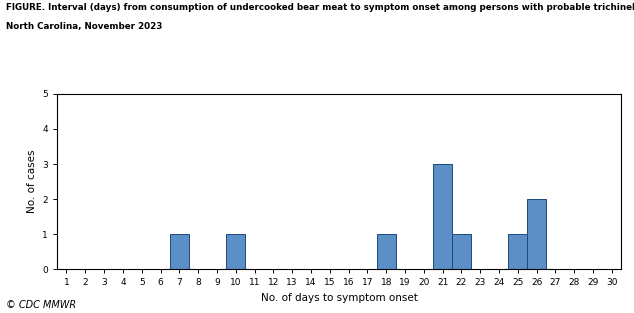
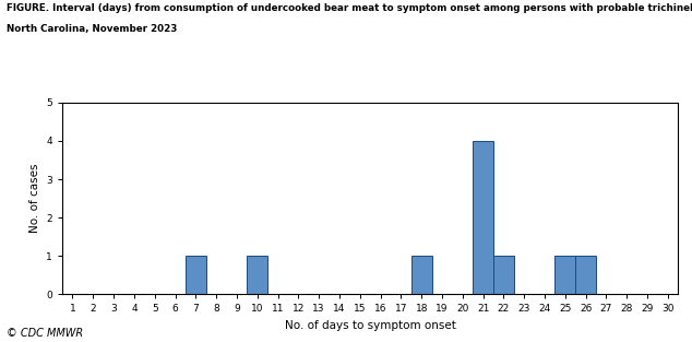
21: 3 -> 4
26: 2 -> 1
